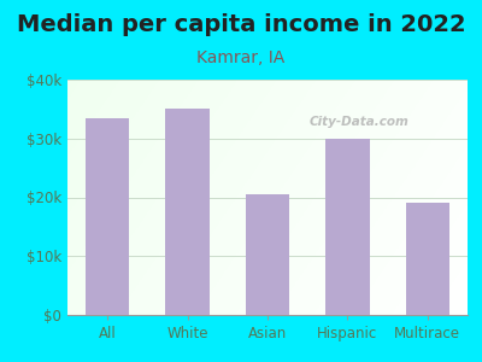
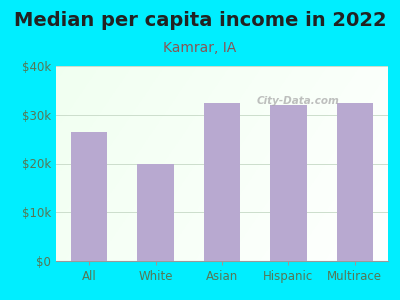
All: $33.5k -> $26.5k
White: $35.0k -> $20.0k
Asian: $20.5k -> $32.5k
Hispanic: $30.0k -> $32.0k
Multirace: $19.0k -> $32.5k
